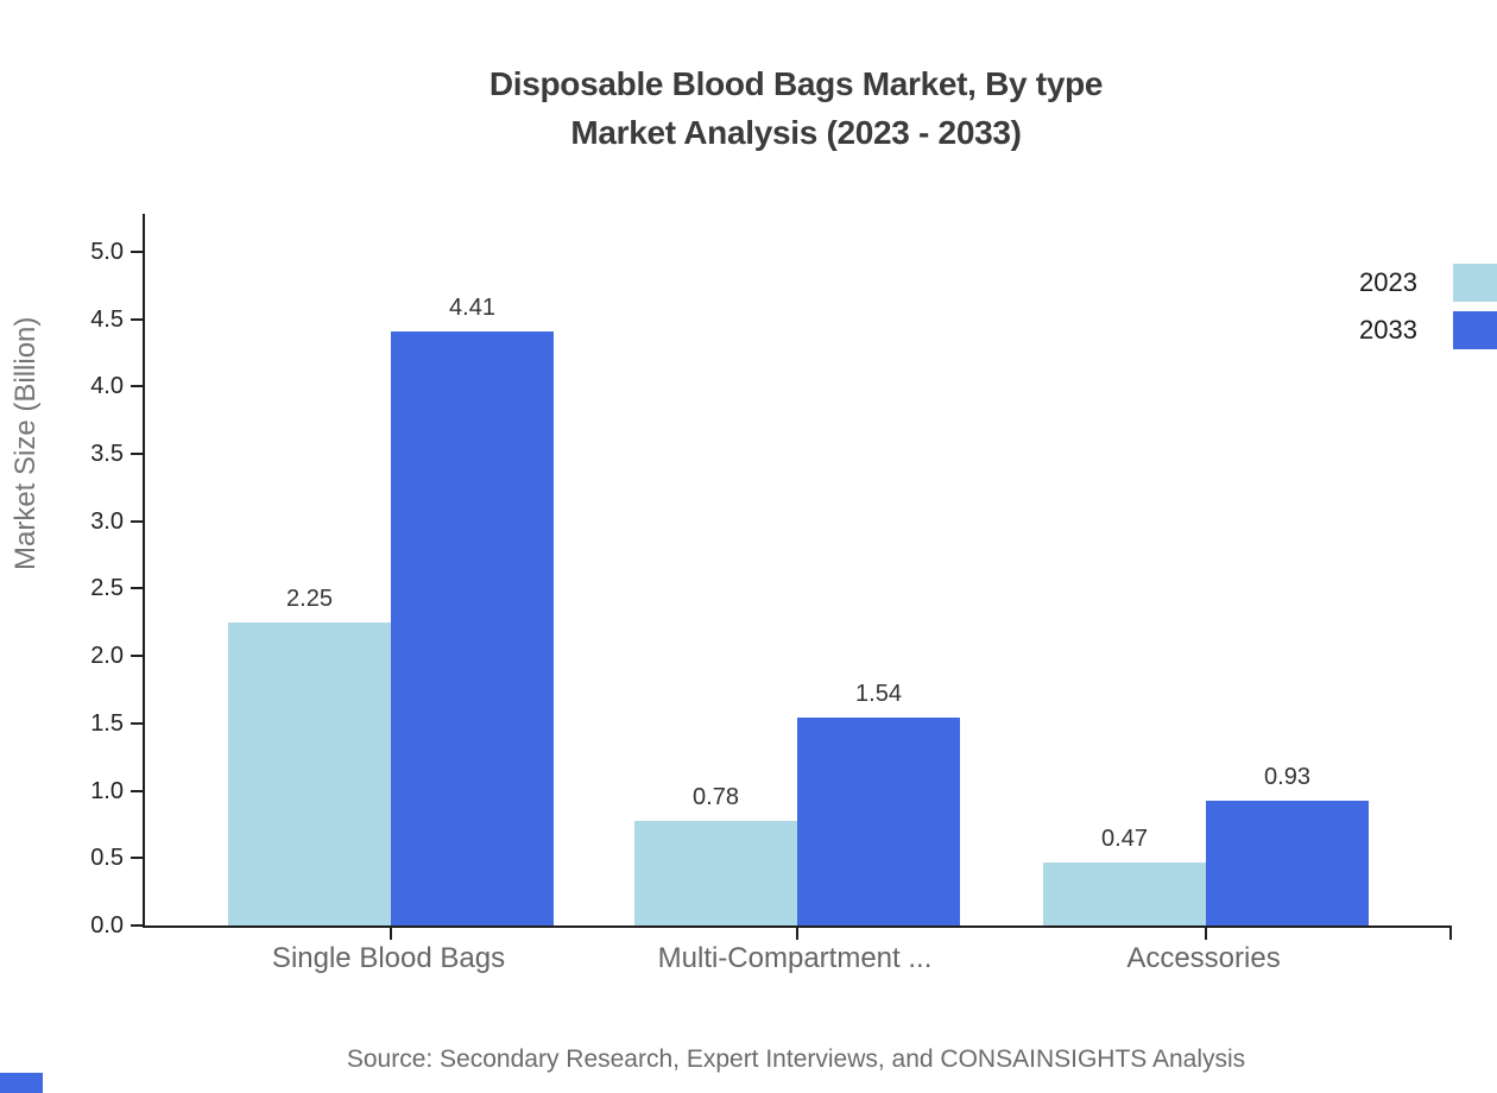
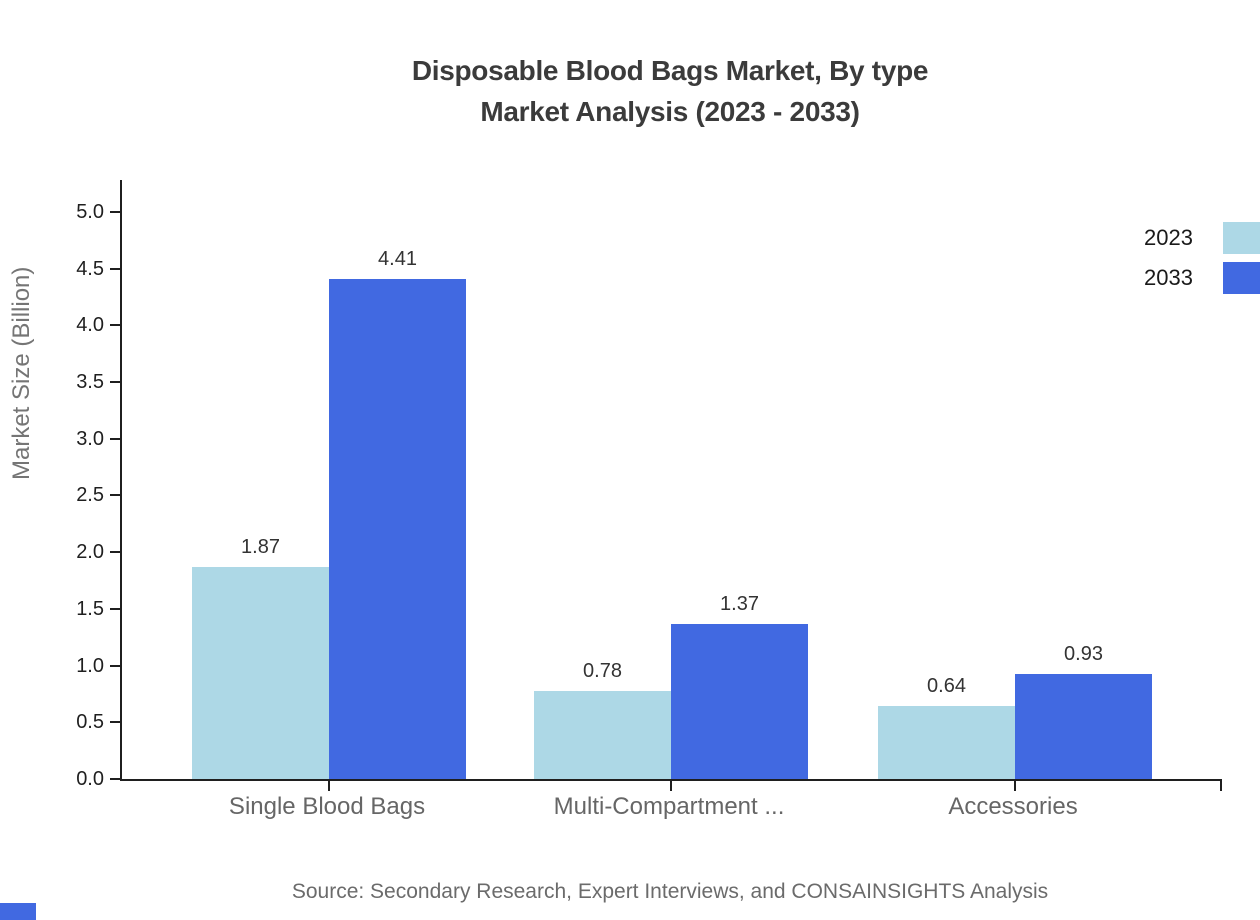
2023/Single Blood Bags: 2.25 -> 1.87
2033/Multi-Compartment ...: 1.54 -> 1.37
2023/Accessories: 0.47 -> 0.64
